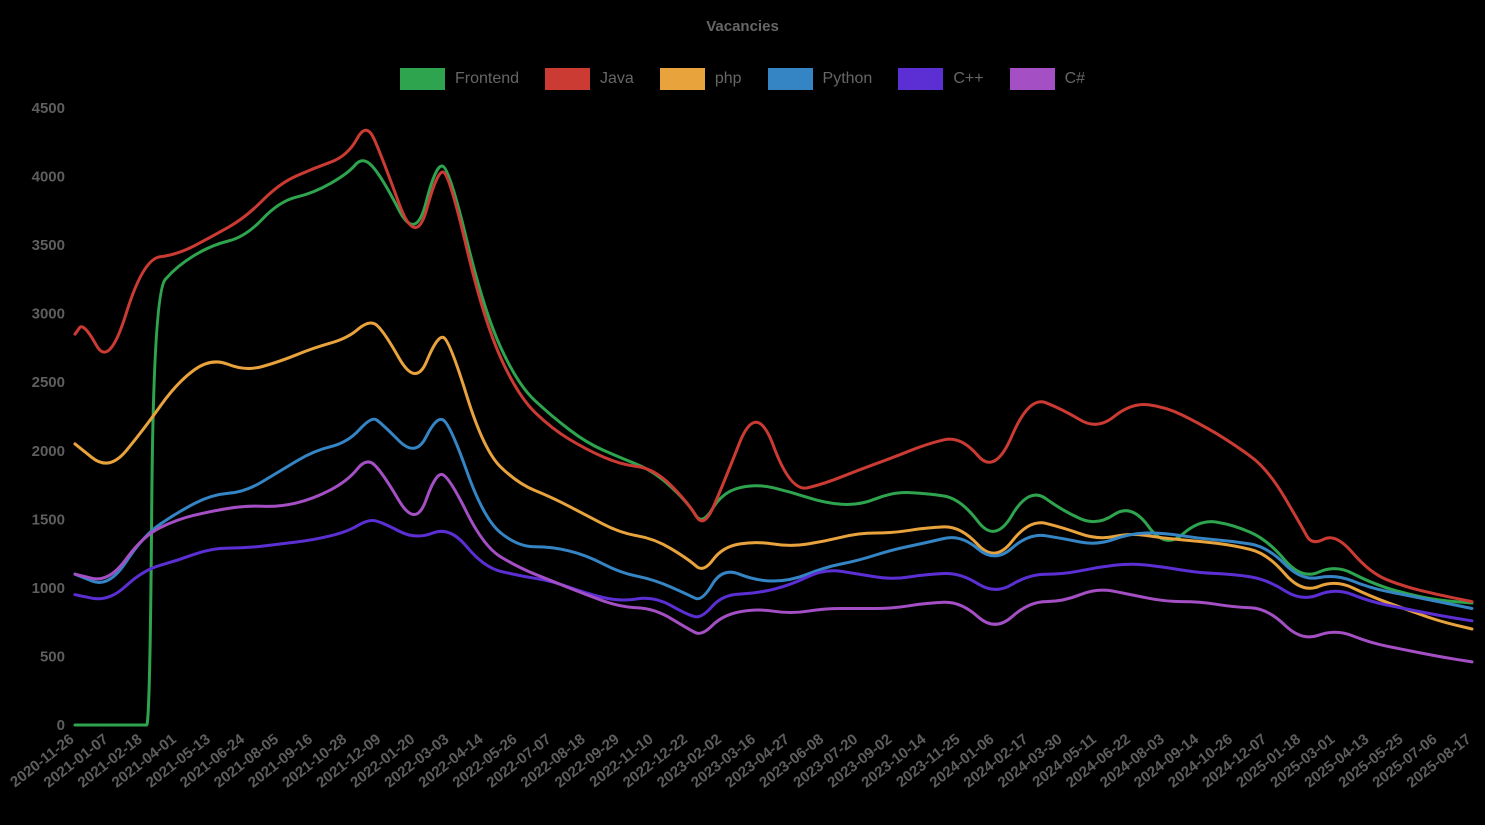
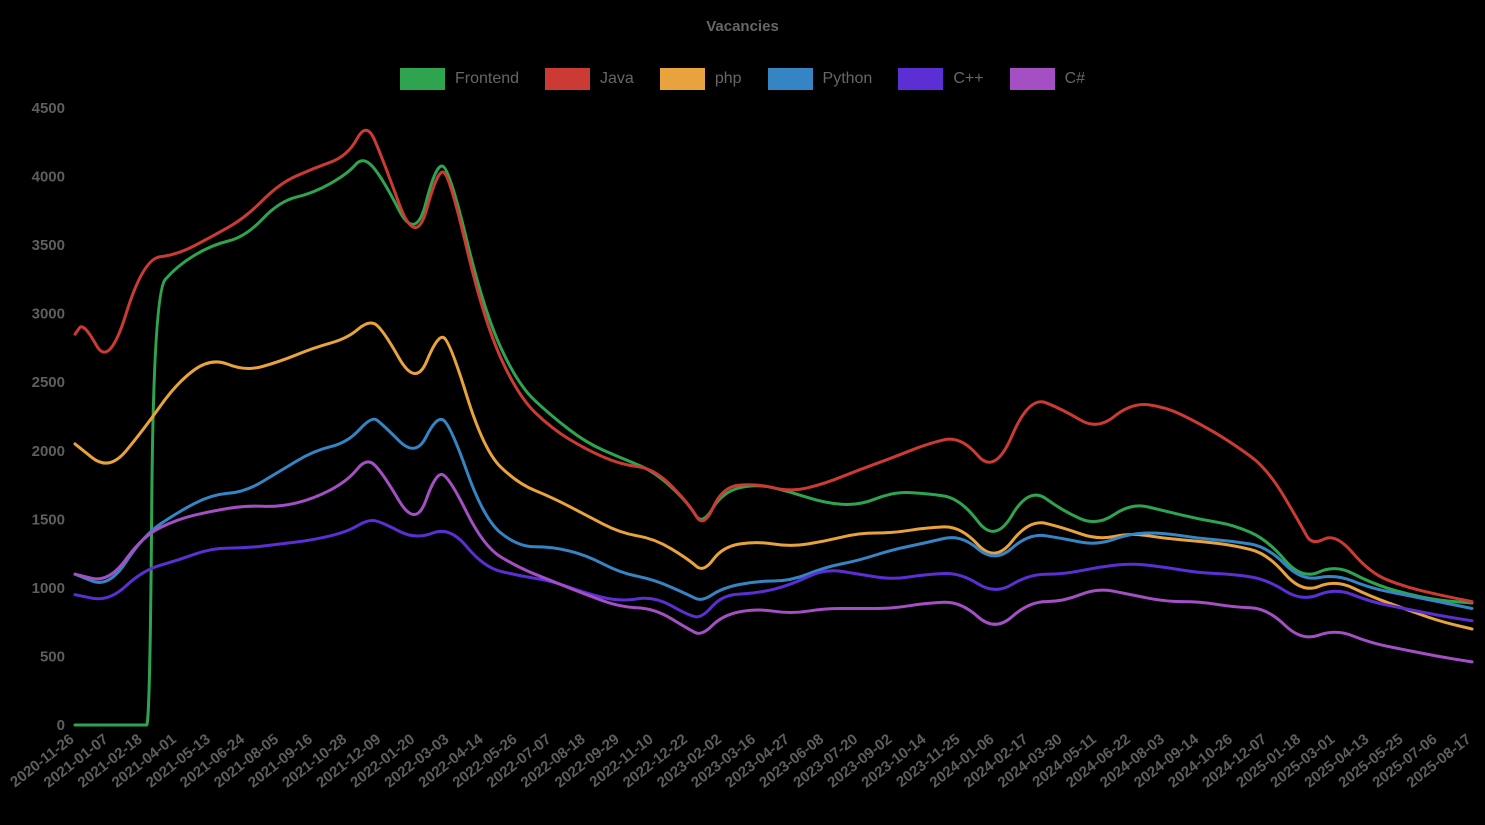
Python/2023-02-02: 1150 -> 1000
Java/2023-03-16: 2370 -> 1760
Frontend/2024-08-03: 1280 -> 1560
